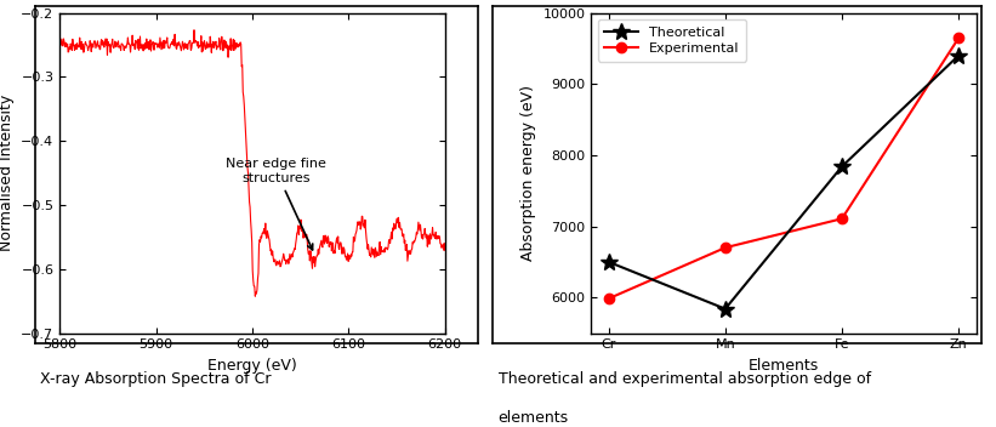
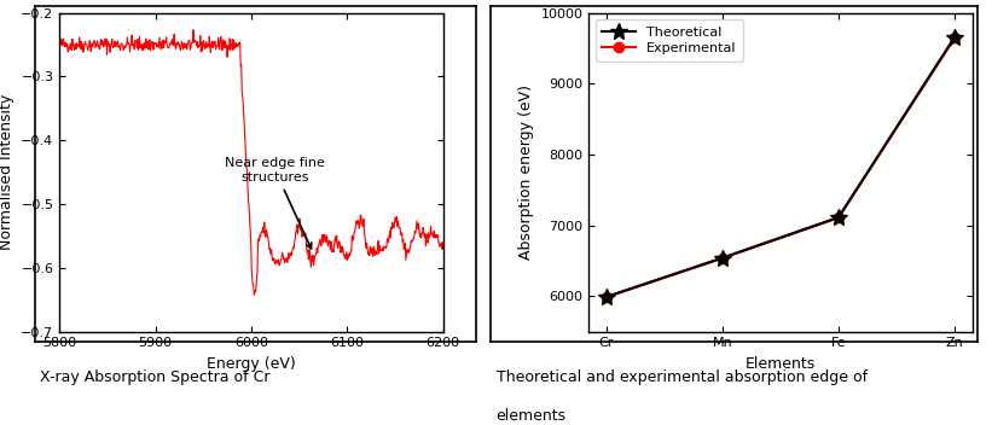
Theoretical/Cr: 6500 -> 5990
Theoretical/Mn: 5840 -> 6540
Experimental/Mn: 6700 -> 6540
Theoretical/Fe: 7840 -> 7110
Theoretical/Zn: 9400 -> 9660
